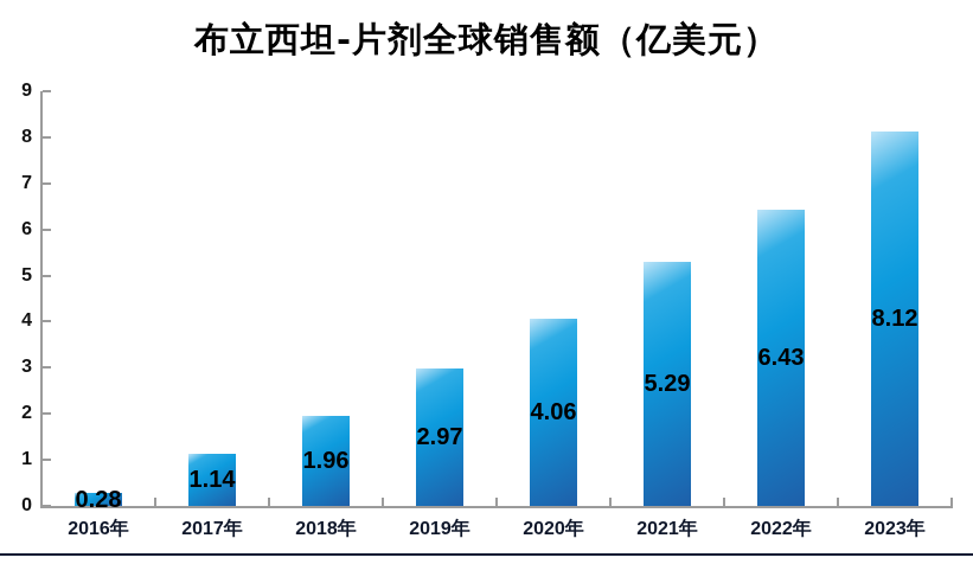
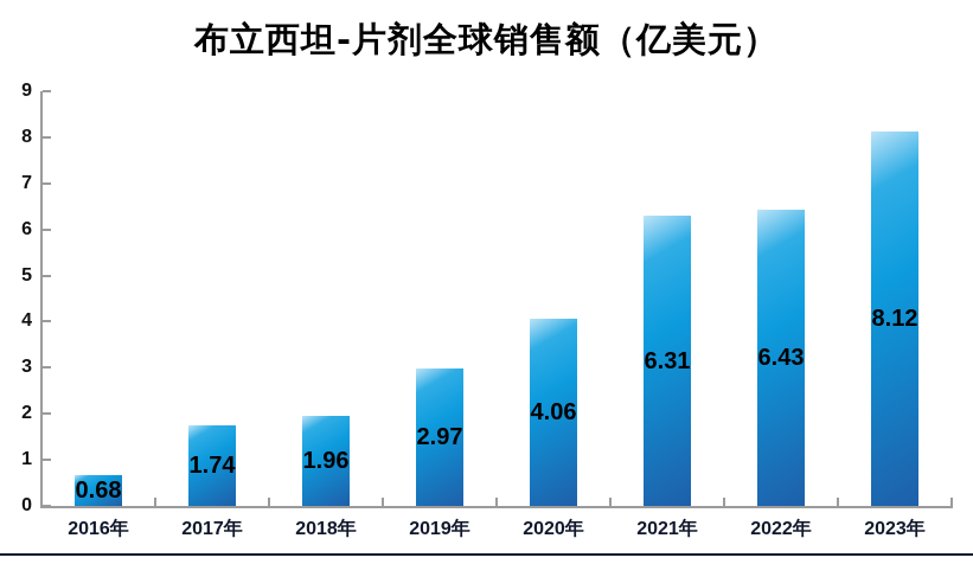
2016年: 0.28 -> 0.68
2017年: 1.14 -> 1.74
2021年: 5.29 -> 6.31
